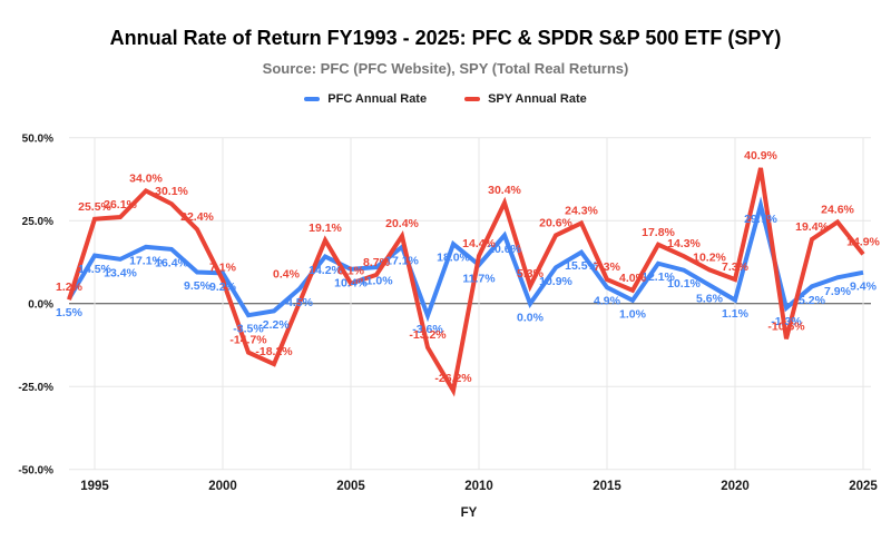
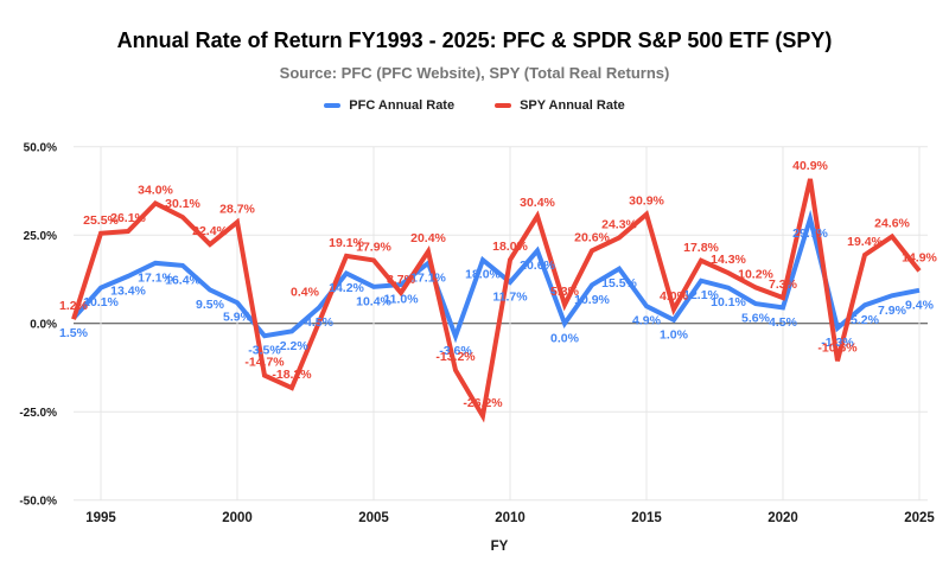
PFC Annual Rate/1995: 14.5% -> 10.1%
PFC Annual Rate/2000: 9.2% -> 5.9%
SPY Annual Rate/2000: 7.1% -> 28.7%
SPY Annual Rate/2005: 6.1% -> 17.9%
SPY Annual Rate/2010: 14.4% -> 18.0%
SPY Annual Rate/2015: 7.3% -> 30.9%
PFC Annual Rate/2020: 1.1% -> 4.5%
